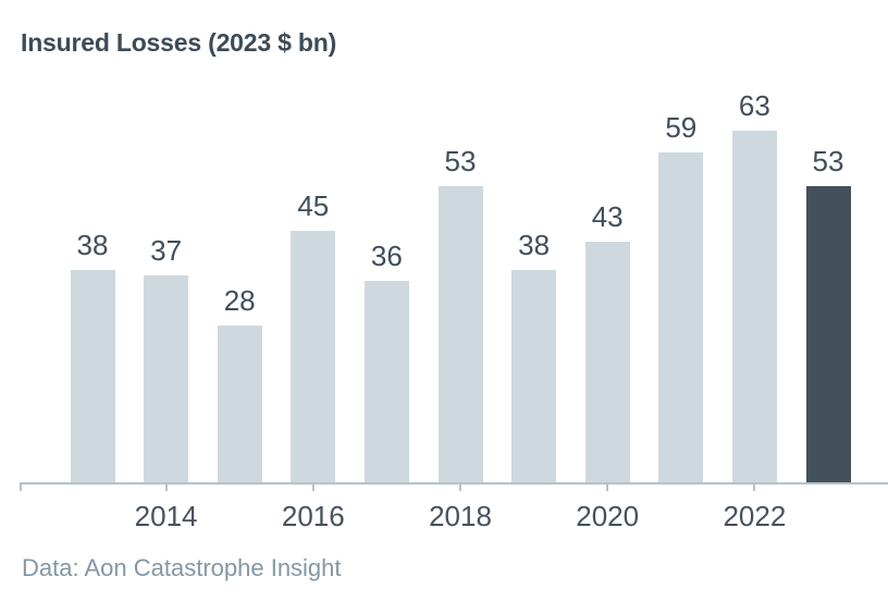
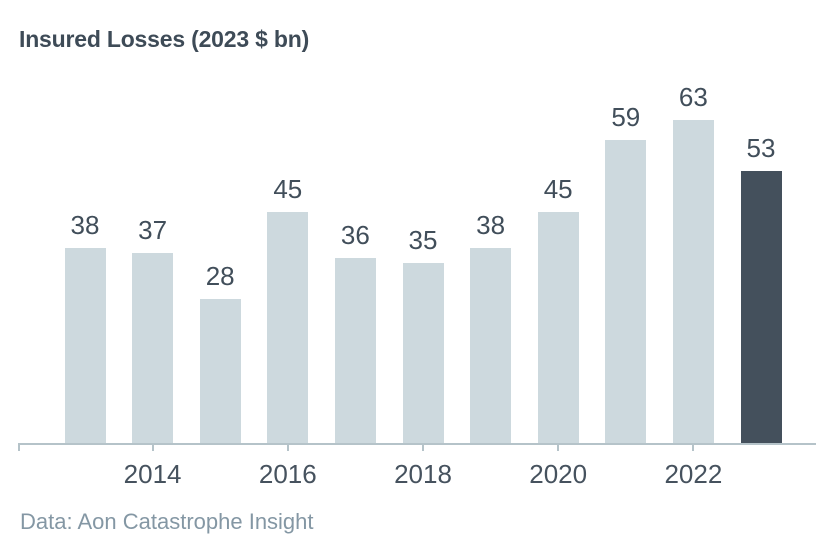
2018: 53 -> 35
2020: 43 -> 45
